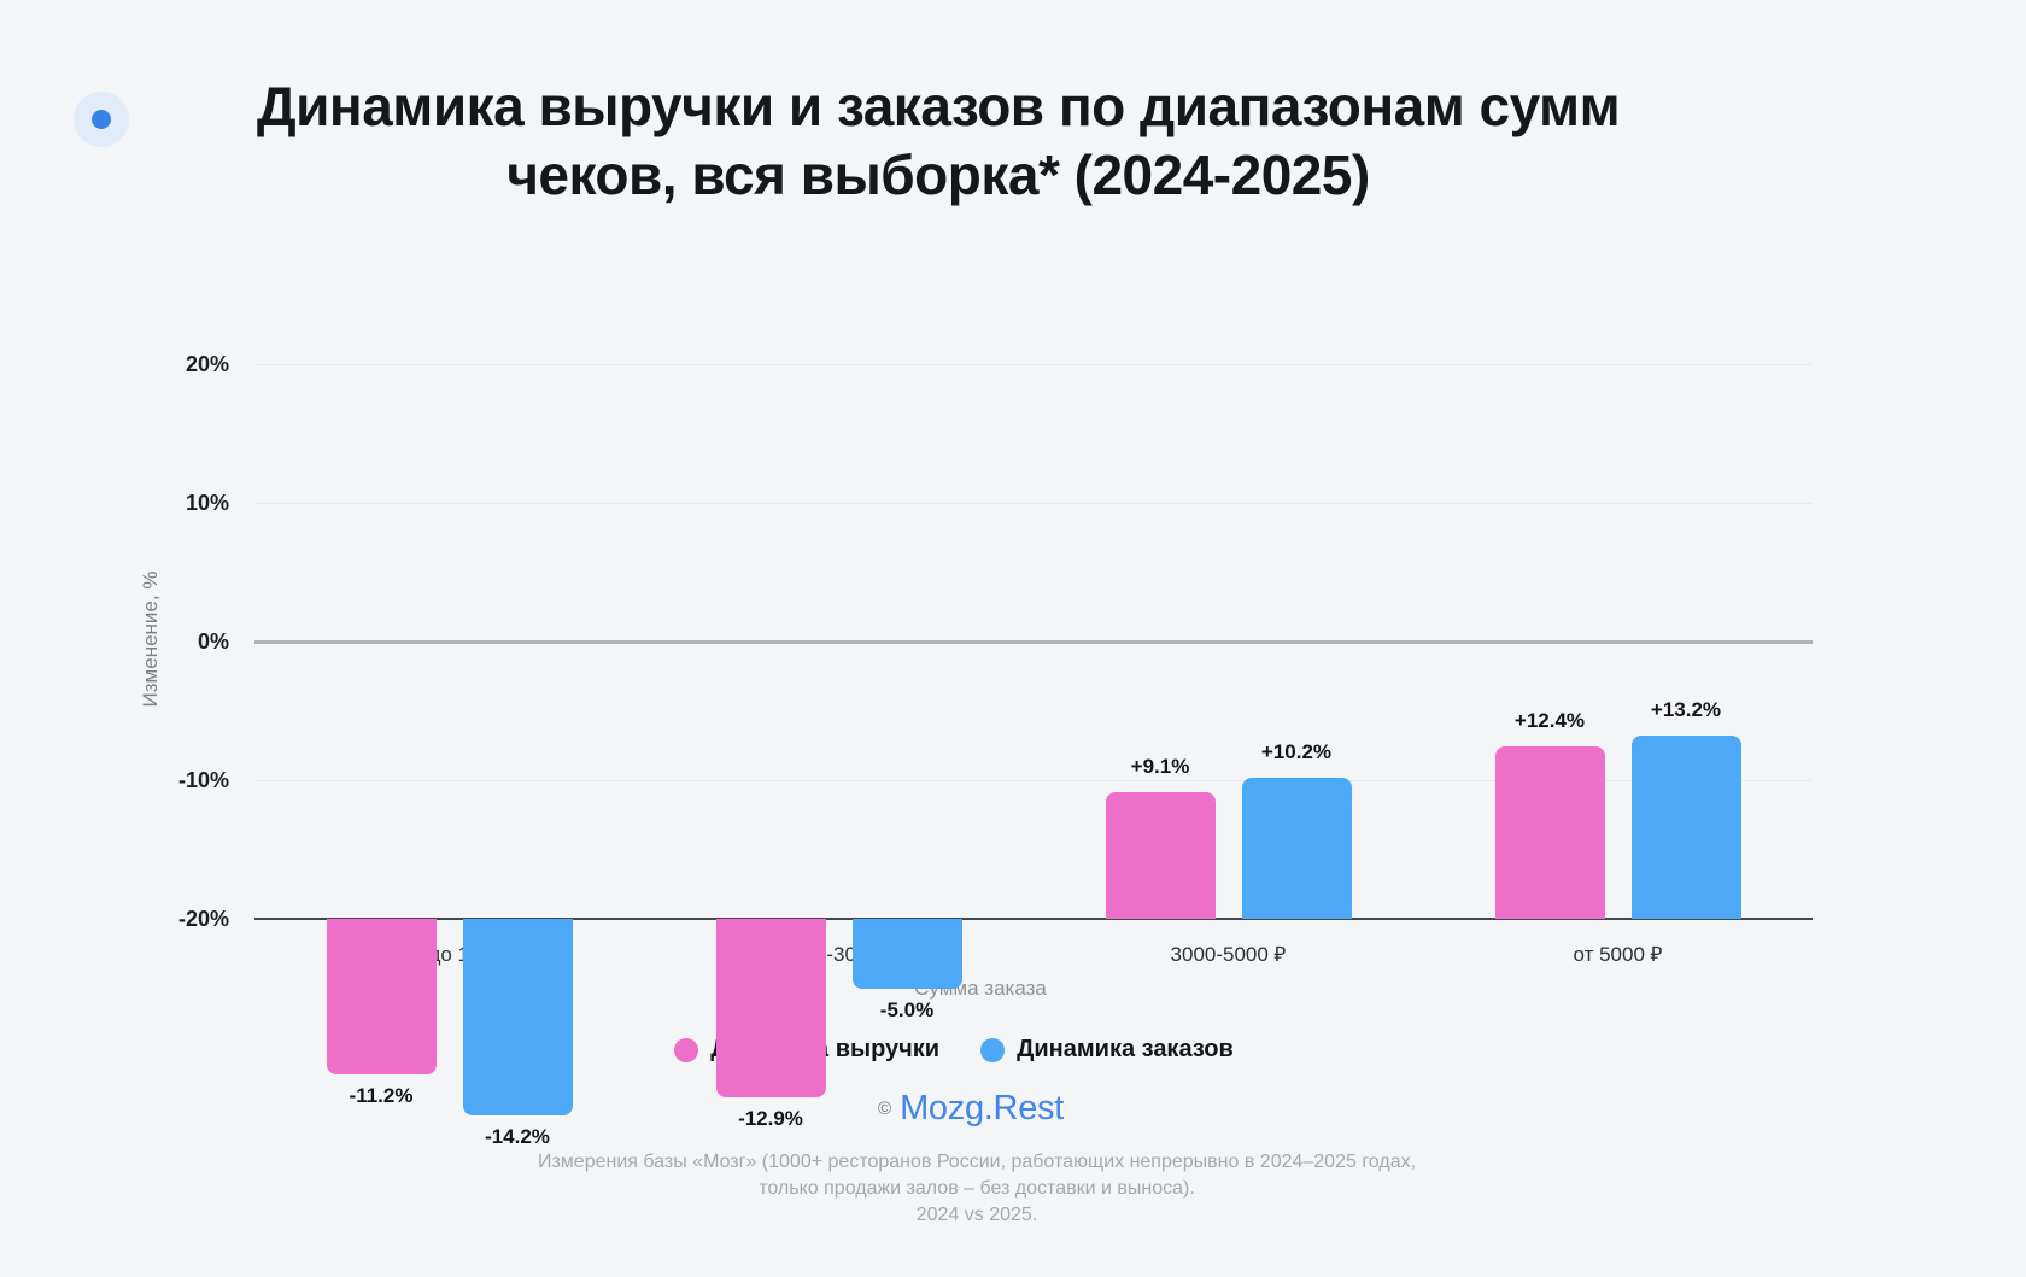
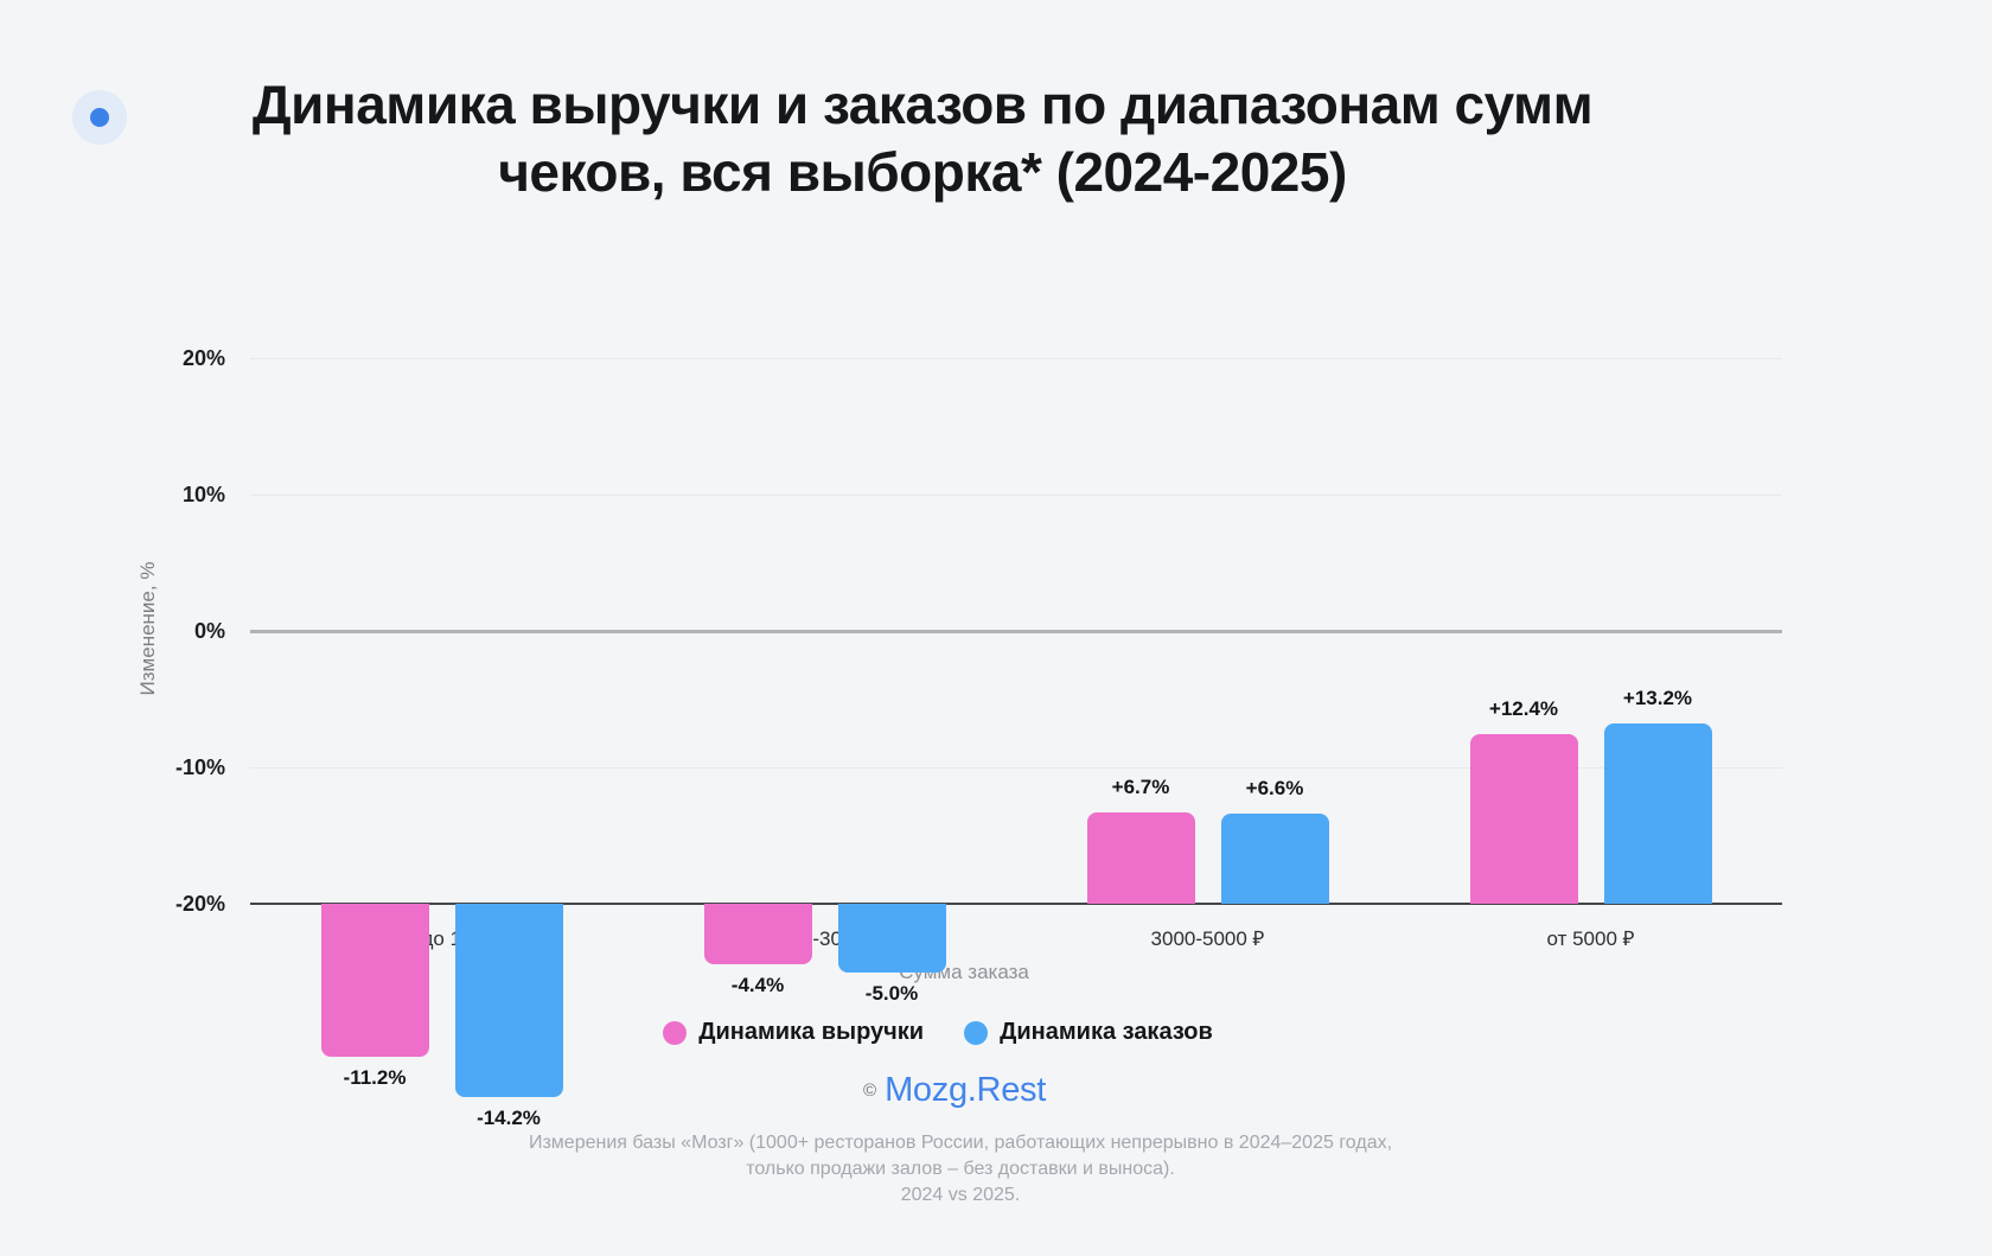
Динамика выручки/1500-3000 ₽: -12.9% -> -4.4%
Динамика выручки/3000-5000 ₽: +9.1% -> +6.7%
Динамика заказов/3000-5000 ₽: +10.2% -> +6.6%
